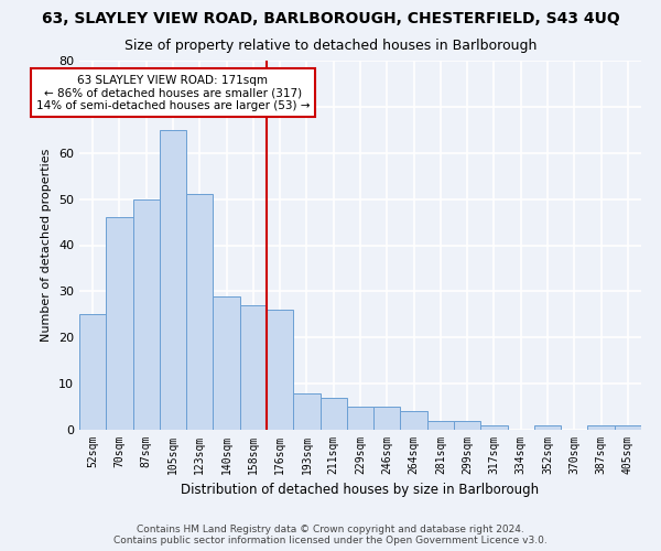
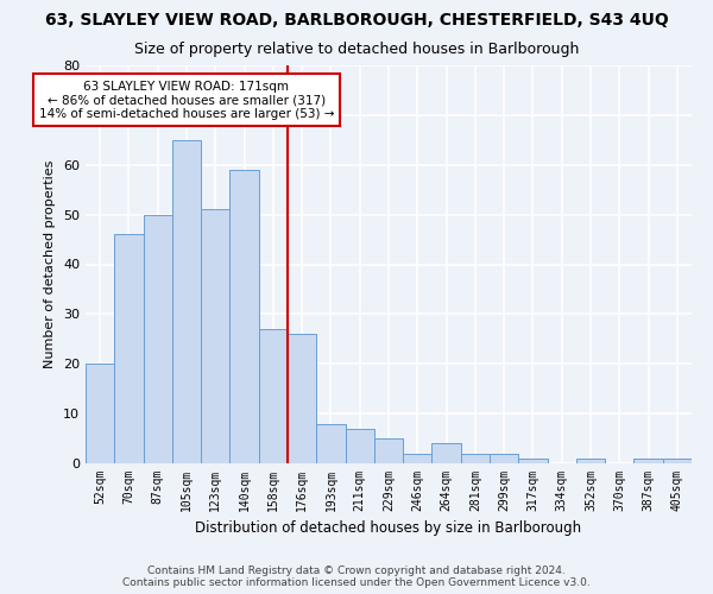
52sqm: 25 -> 20
140sqm: 29 -> 59
246sqm: 5 -> 2
